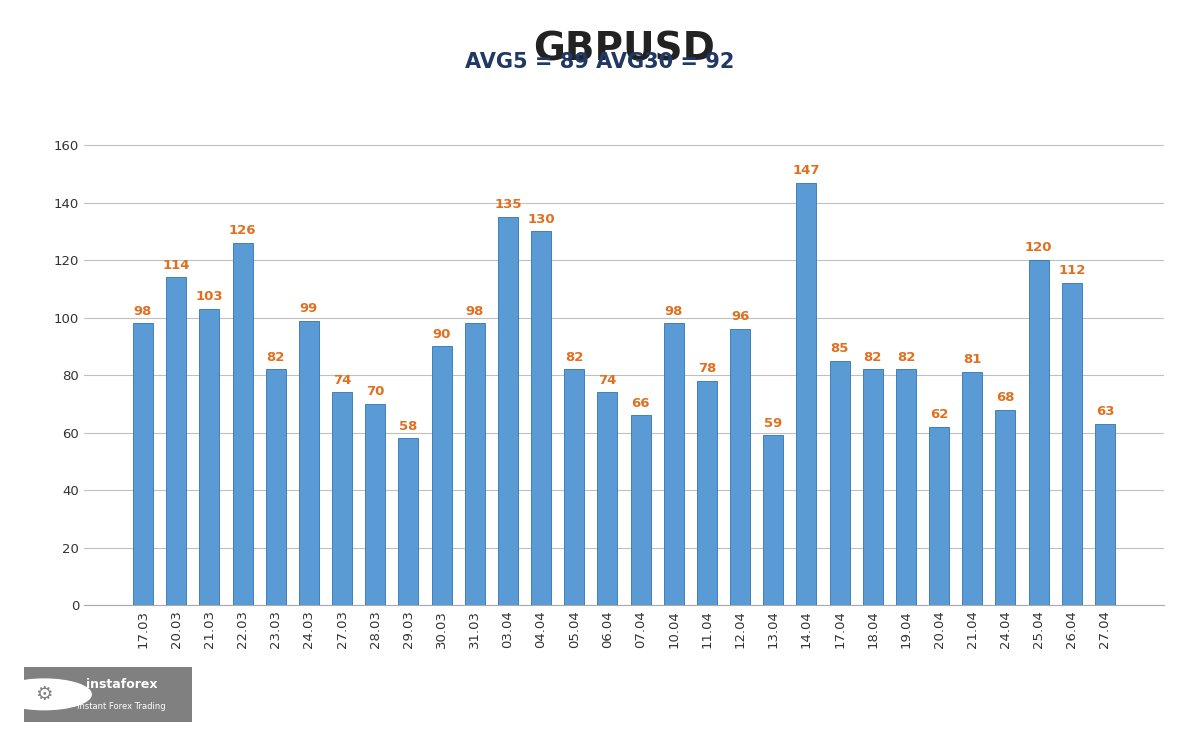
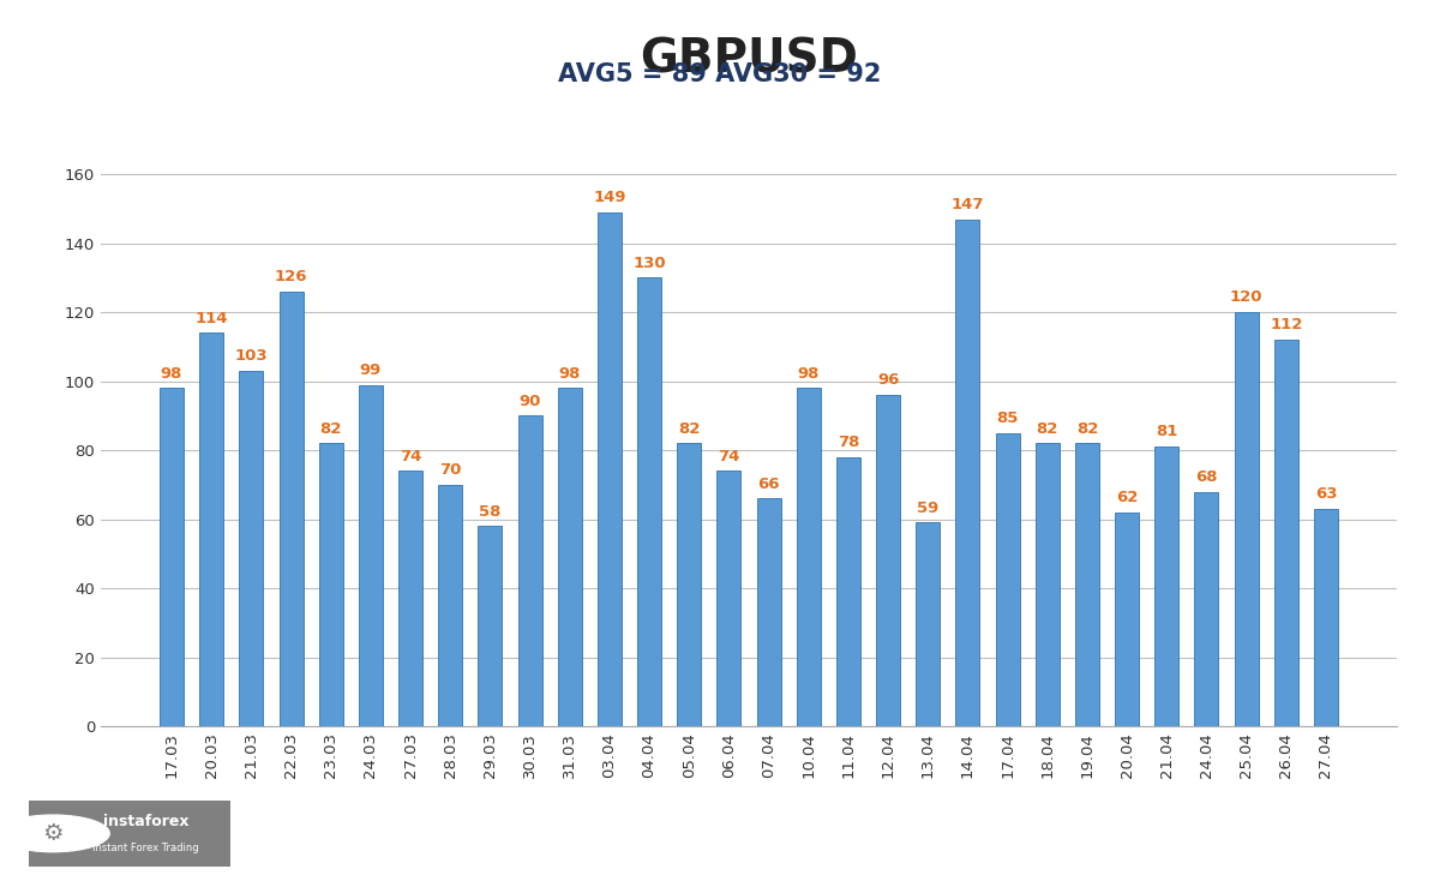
03.04: 135 -> 149
